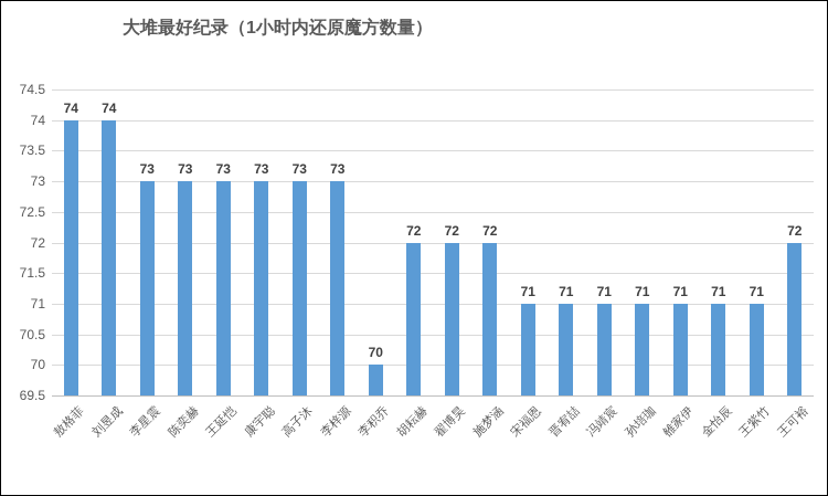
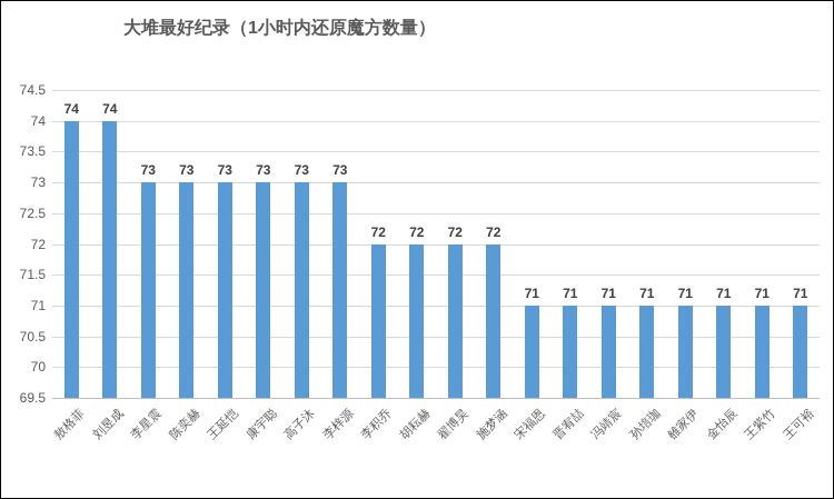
李积乔: 70 -> 72
王可裕: 72 -> 71
